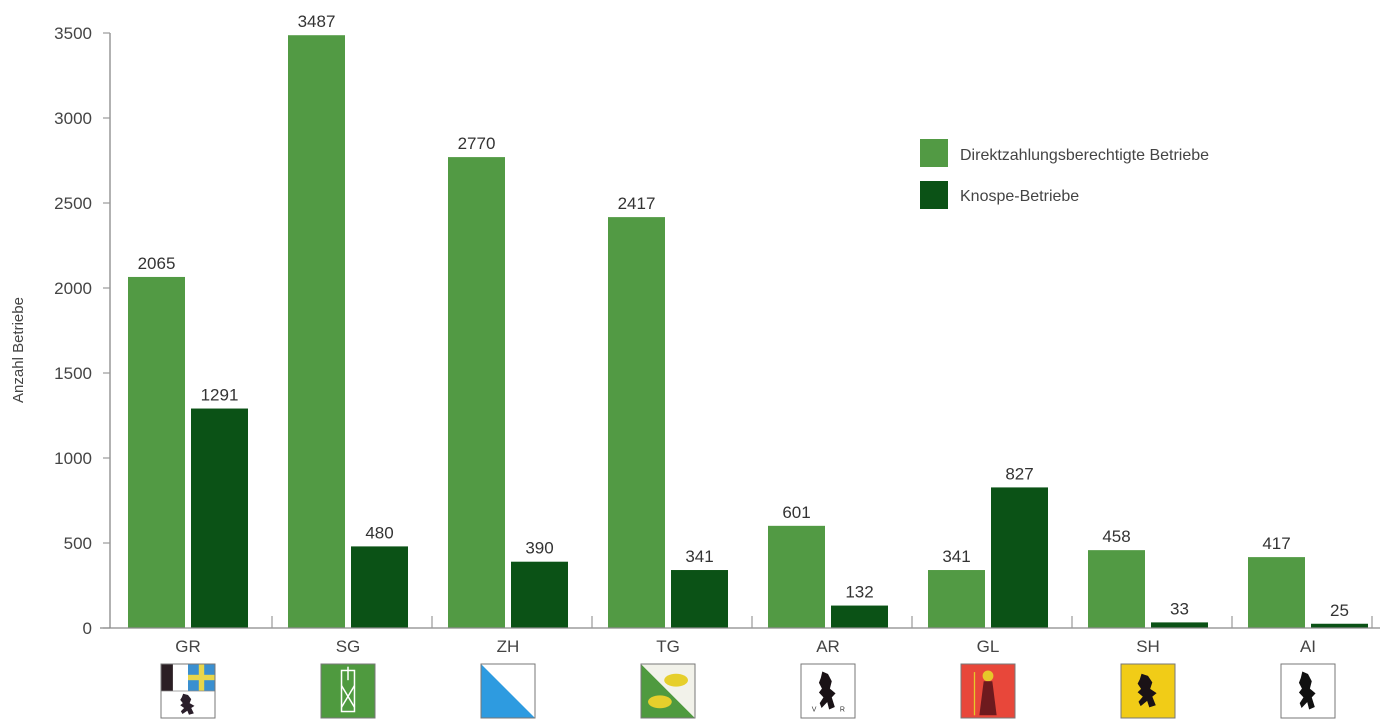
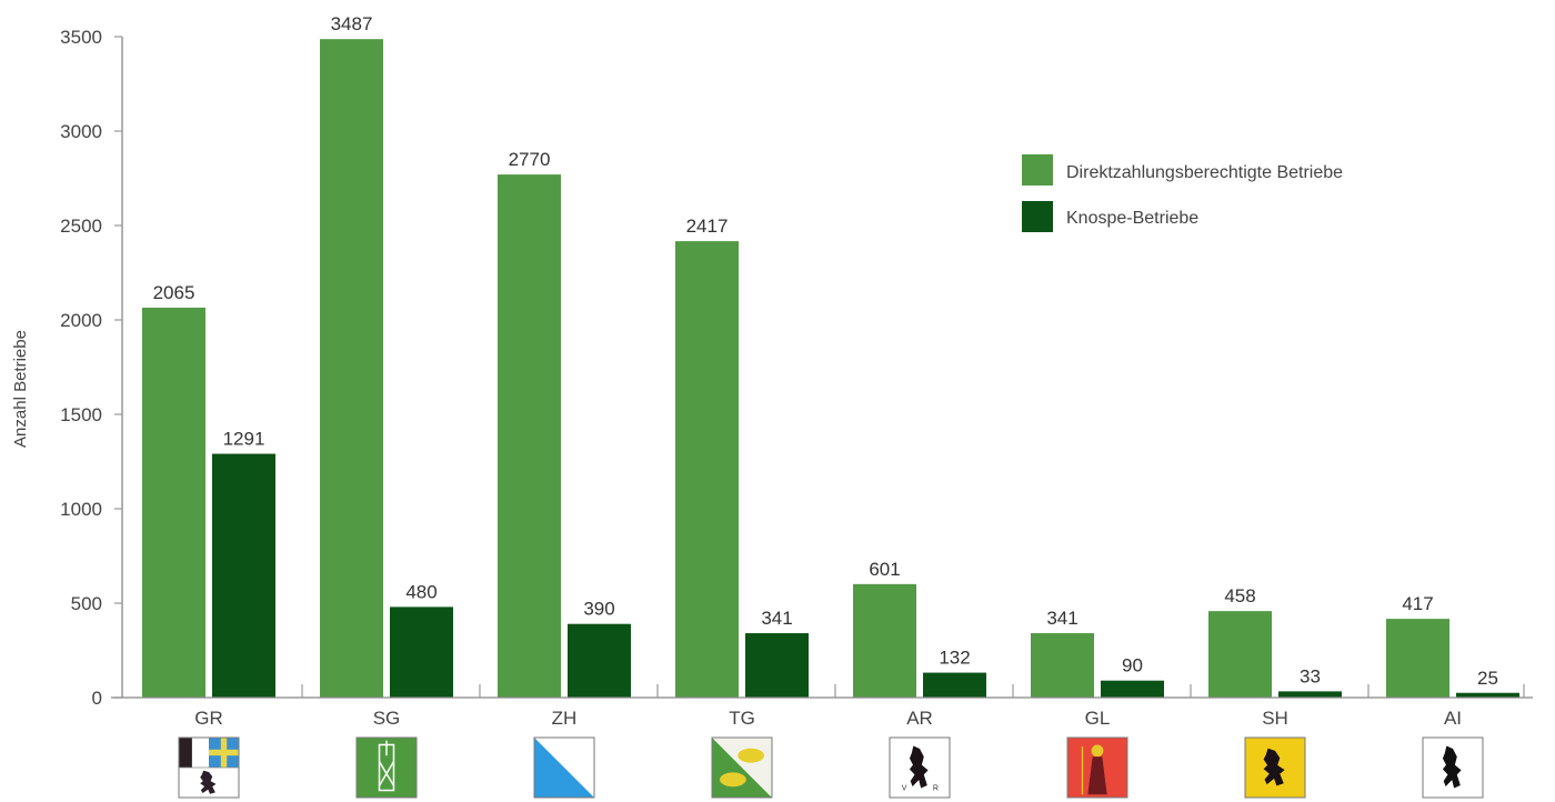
Knospe-Betriebe/GL: 827 -> 90
